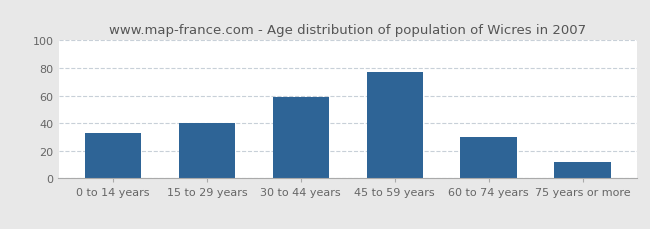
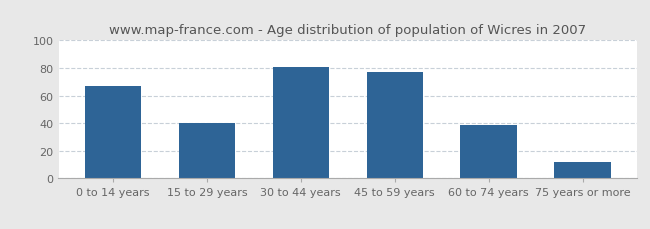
0 to 14 years: 33 -> 67
30 to 44 years: 59 -> 81
60 to 74 years: 30 -> 39
